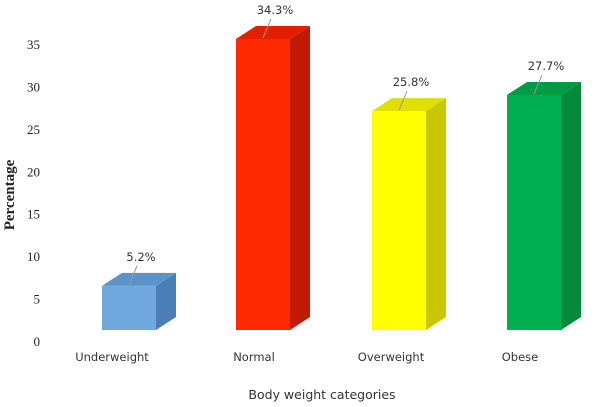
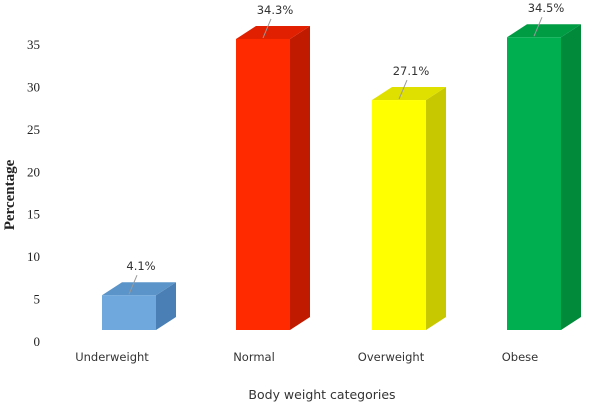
Underweight: 5.2% -> 4.1%
Overweight: 25.8% -> 27.1%
Obese: 27.7% -> 34.5%
